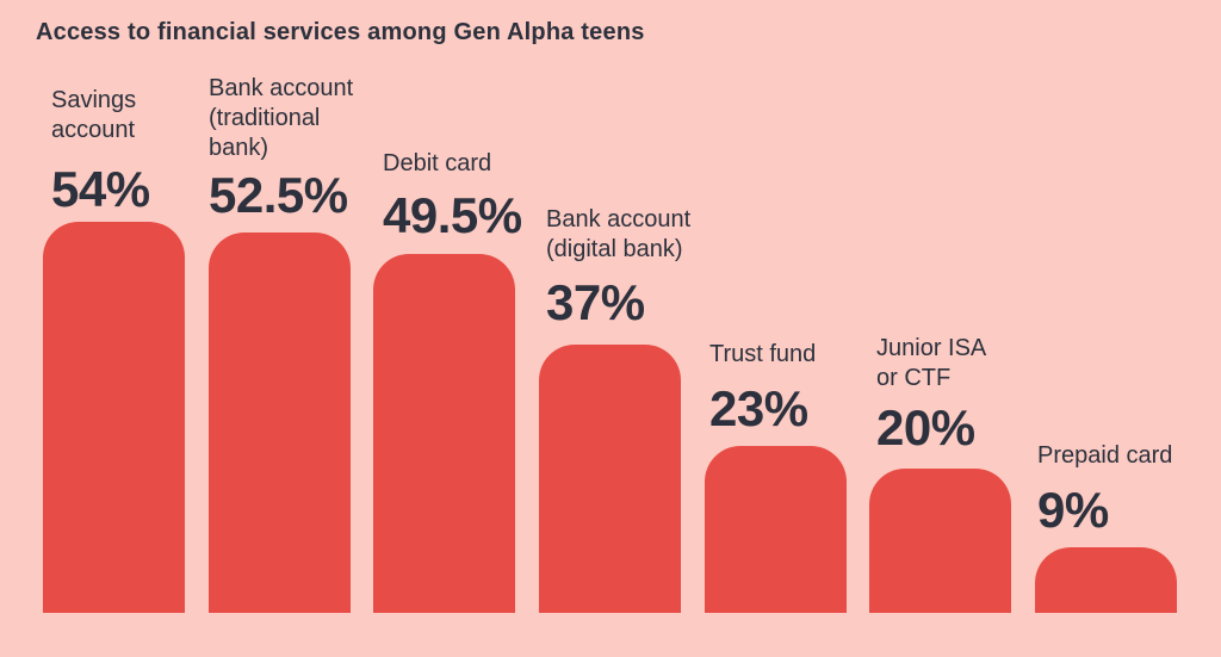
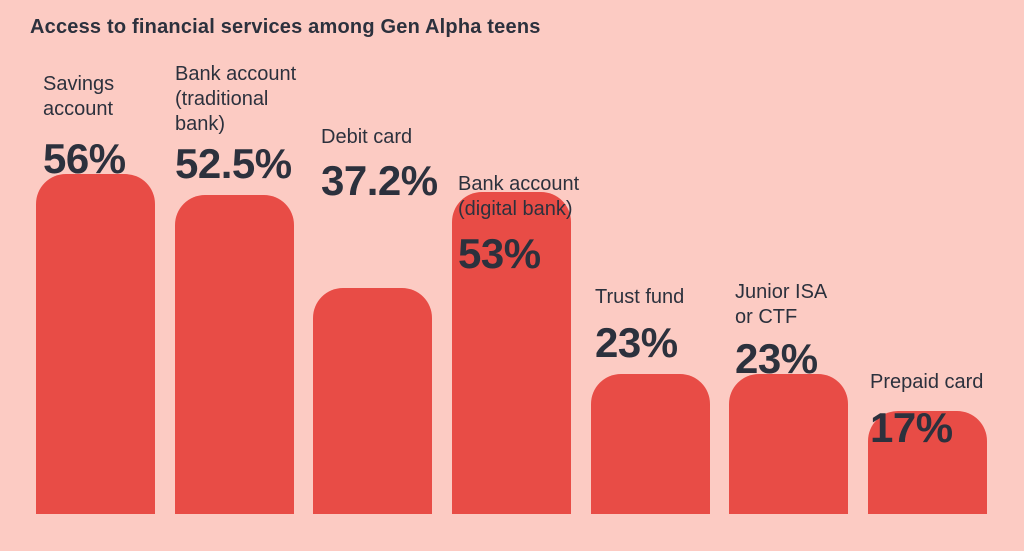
Savings account: 54% -> 56%
Debit card: 49.5% -> 37.2%
Bank account (digital bank): 37% -> 53%
Junior ISA or CTF: 20% -> 23%
Prepaid card: 9% -> 17%
